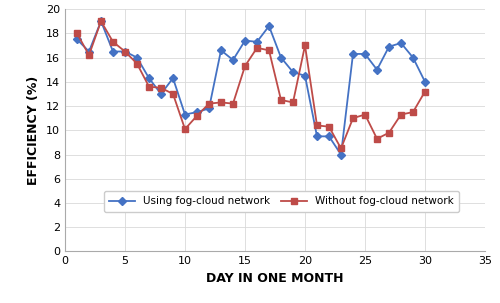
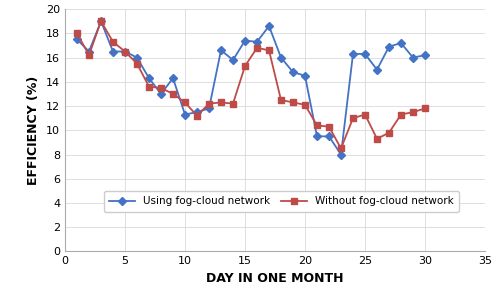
Without fog-cloud network/10: 10.1 -> 12.3
Without fog-cloud network/20: 17.0 -> 12.1
Using fog-cloud network/30: 14.0 -> 16.2
Without fog-cloud network/30: 13.2 -> 11.8
